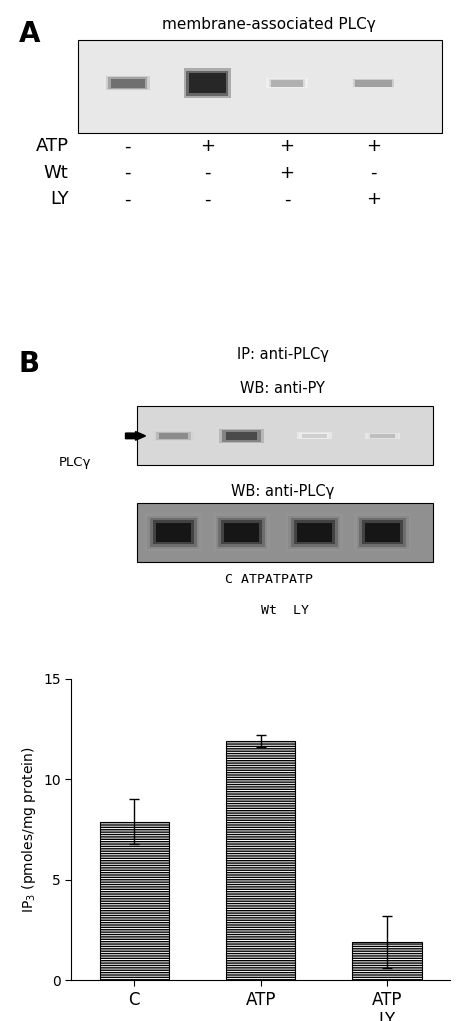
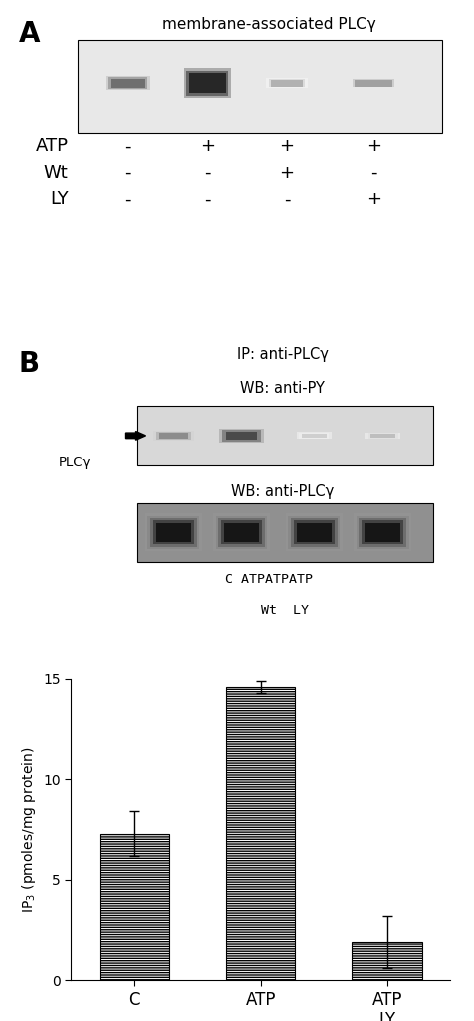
C: 7.9 -> 7.3
ATP: 11.9 -> 14.6
